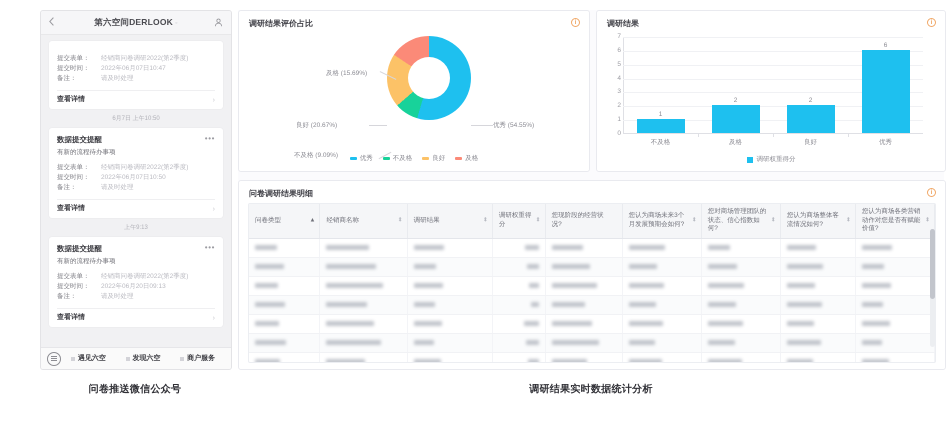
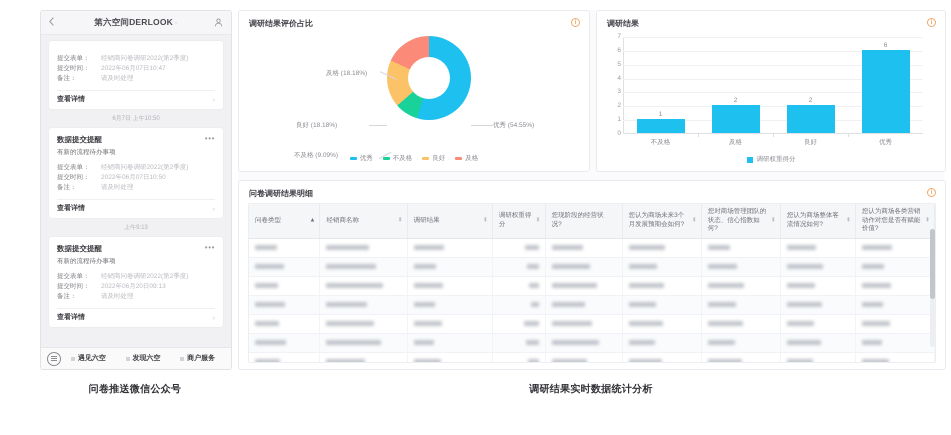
调研结果评价占比/良好: 20.67% -> 18.18%
调研结果评价占比/及格: 15.69% -> 18.18%
